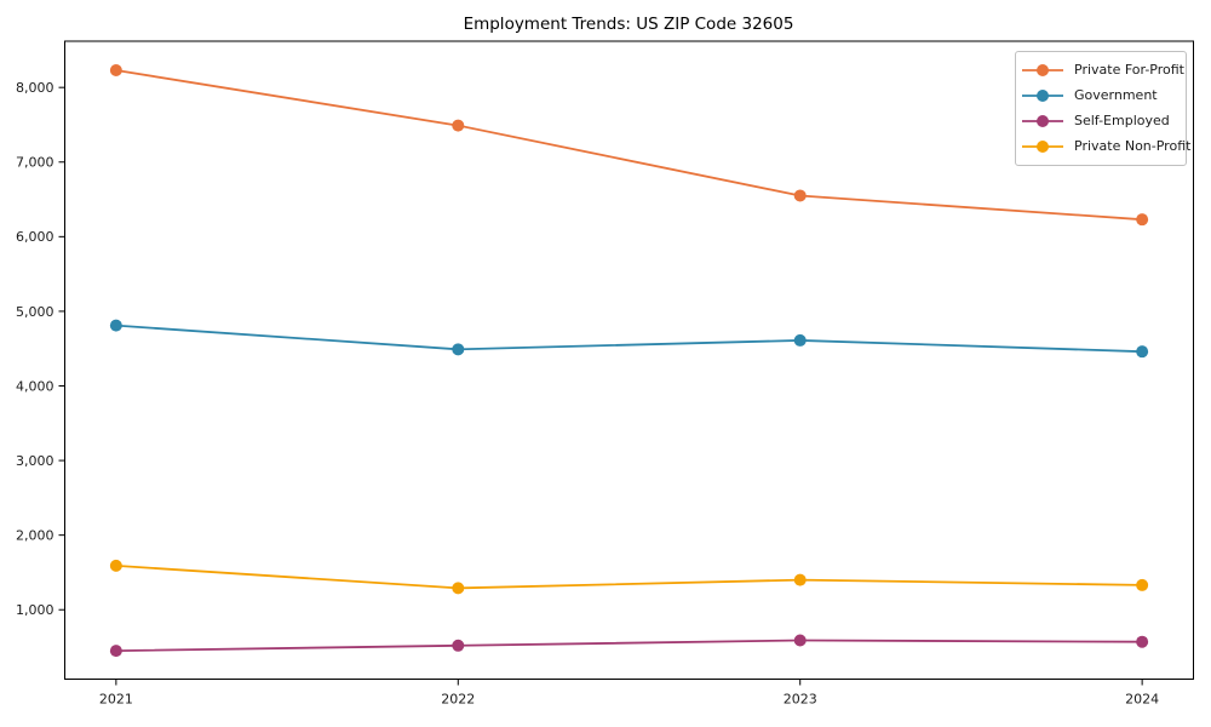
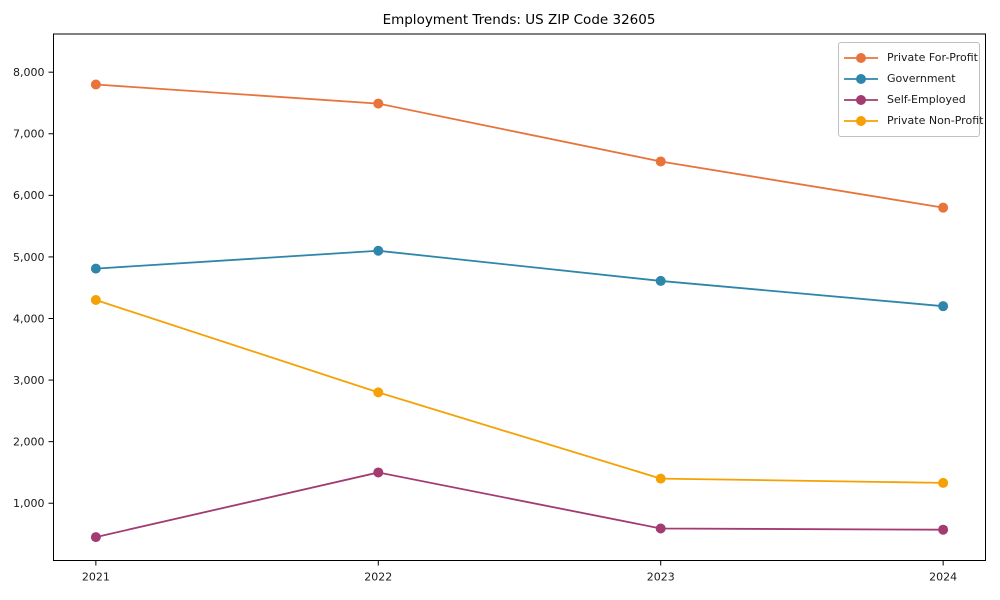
Private For-Profit/2021: 8200 -> 7800
Private Non-Profit/2021: 1600 -> 4300
Government/2022: 4500 -> 5100
Self-Employed/2022: 500 -> 1500
Private Non-Profit/2022: 1300 -> 2800
Private For-Profit/2024: 6200 -> 5800
Government/2024: 4500 -> 4200
